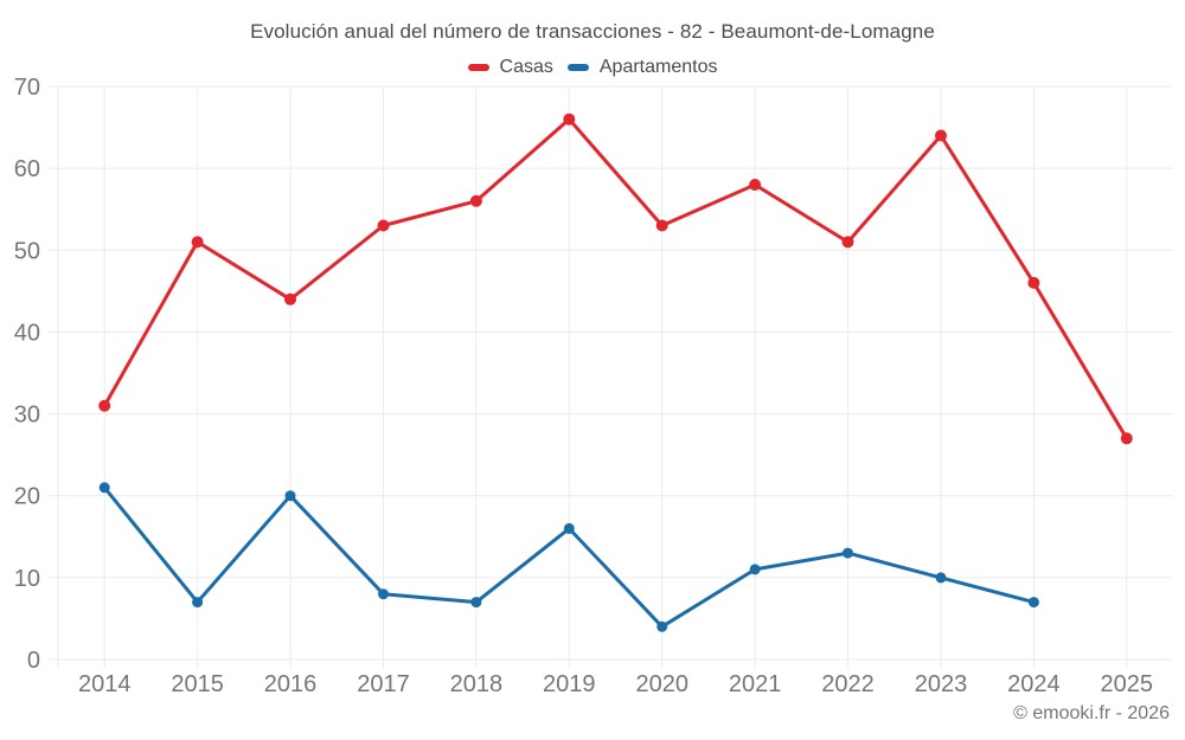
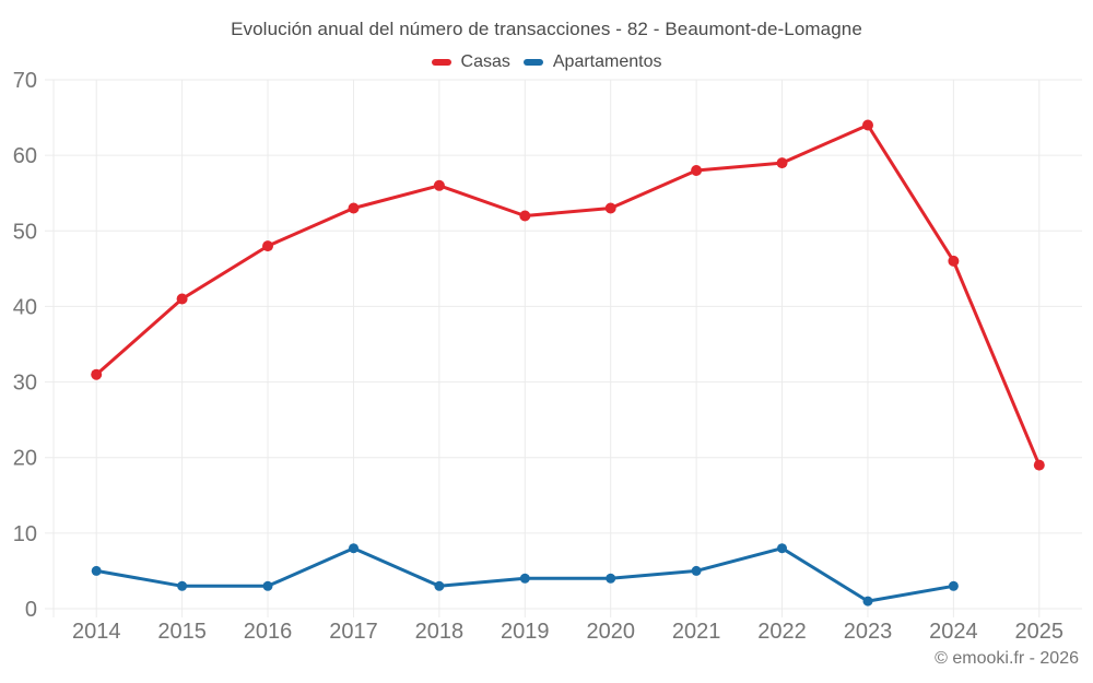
Apartamentos/2014: 21 -> 5
Casas/2015: 51 -> 41
Apartamentos/2015: 7 -> 3
Casas/2016: 44 -> 48
Apartamentos/2016: 20 -> 3
Apartamentos/2018: 7 -> 3
Casas/2019: 66 -> 52
Apartamentos/2019: 16 -> 4
Apartamentos/2021: 11 -> 5
Casas/2022: 51 -> 59
Apartamentos/2022: 13 -> 8
Apartamentos/2023: 10 -> 1
Apartamentos/2024: 7 -> 3
Casas/2025: 27 -> 19
